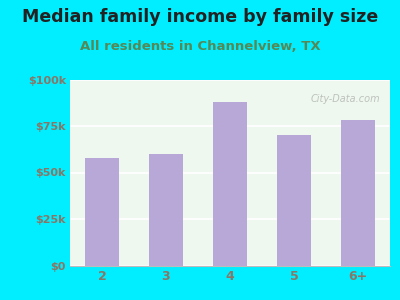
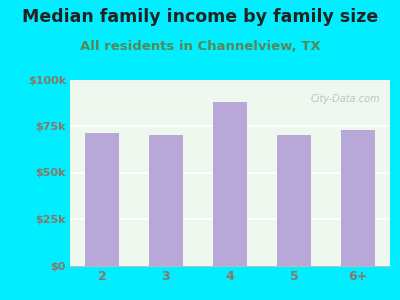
2: $58k -> $71k
3: $60k -> $70k
6+: $78k -> $73k
